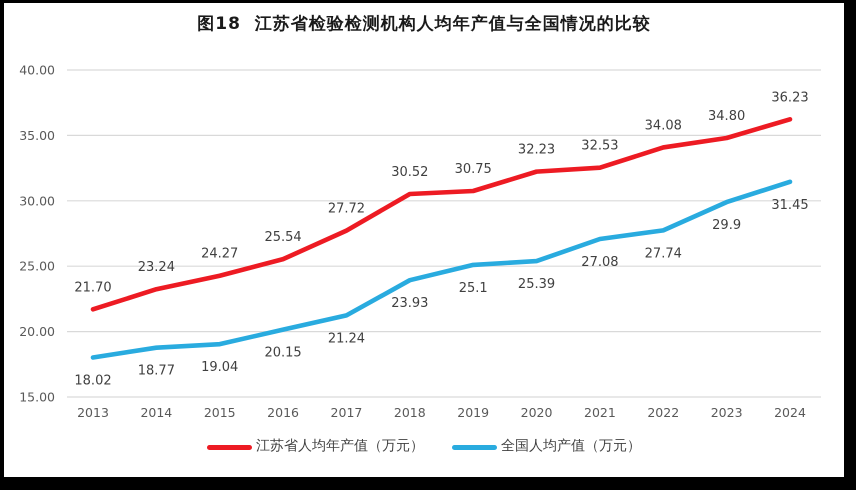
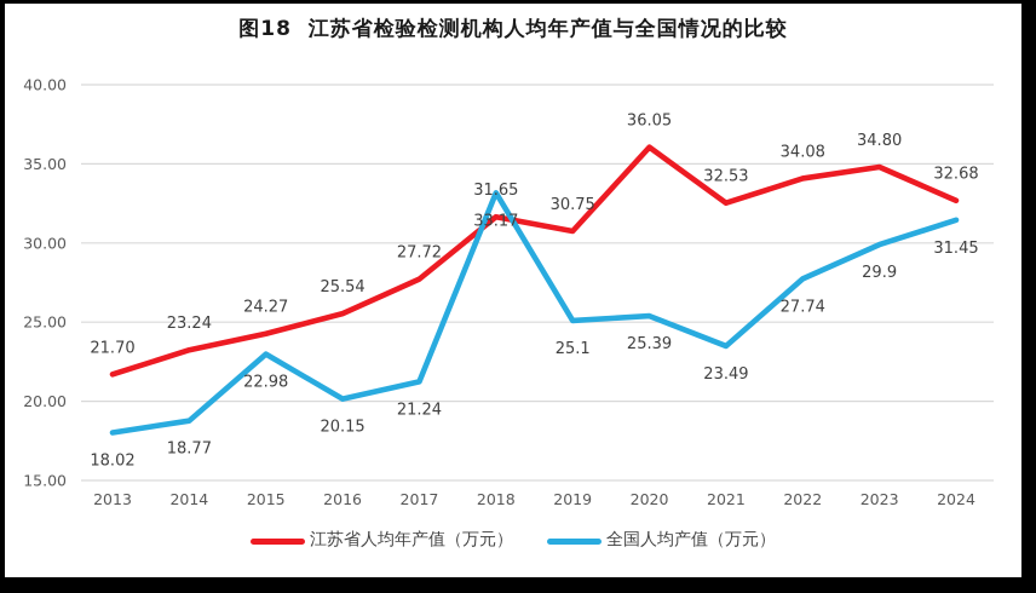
全国人均产值（万元）/2015: 19.04 -> 22.98
江苏省人均年产值（万元）/2018: 30.52 -> 31.65
全国人均产值（万元）/2018: 23.93 -> 33.17
江苏省人均年产值（万元）/2020: 32.23 -> 36.05
全国人均产值（万元）/2021: 27.08 -> 23.49
江苏省人均年产值（万元）/2024: 36.23 -> 32.68
